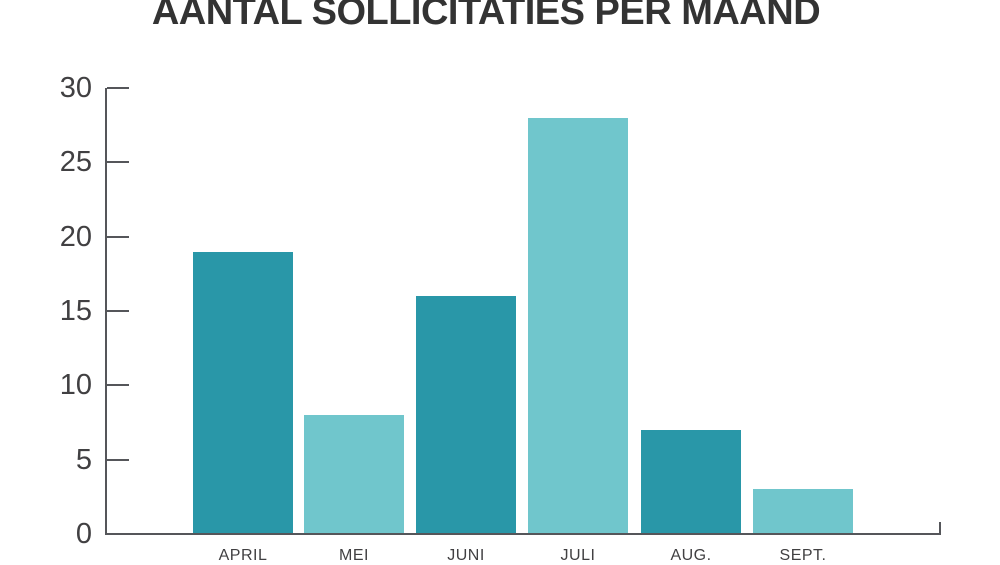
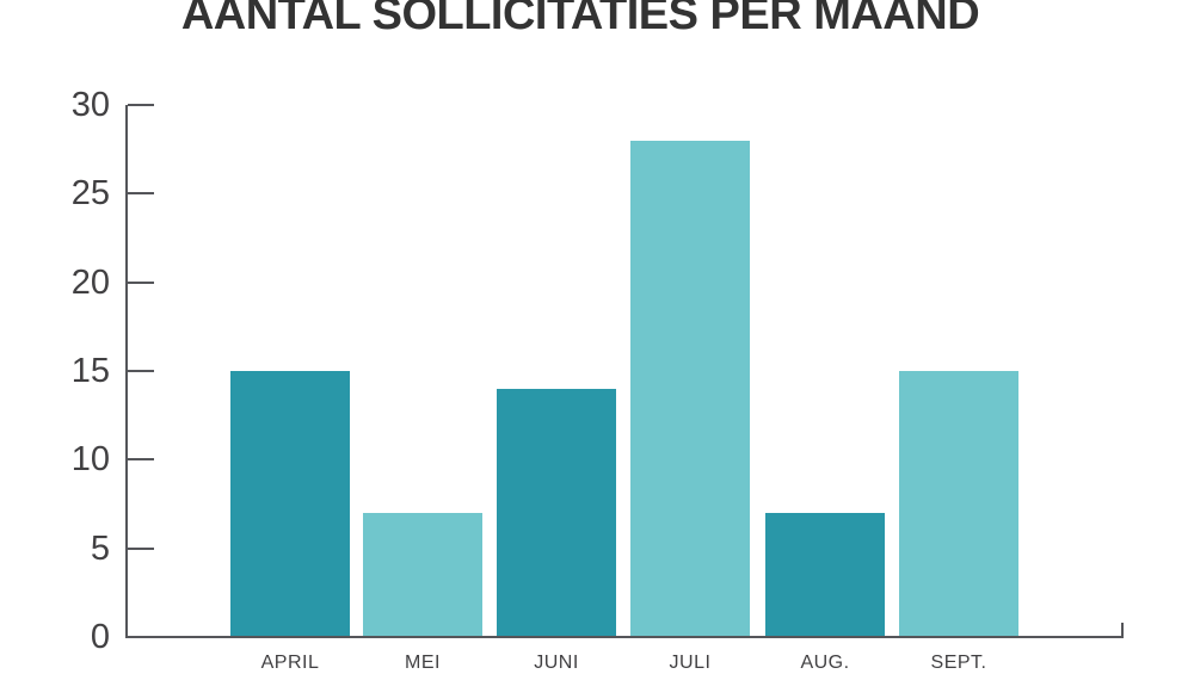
APRIL: 19 -> 15
MEI: 8 -> 7
JUNI: 16 -> 14
SEPT.: 3 -> 15
